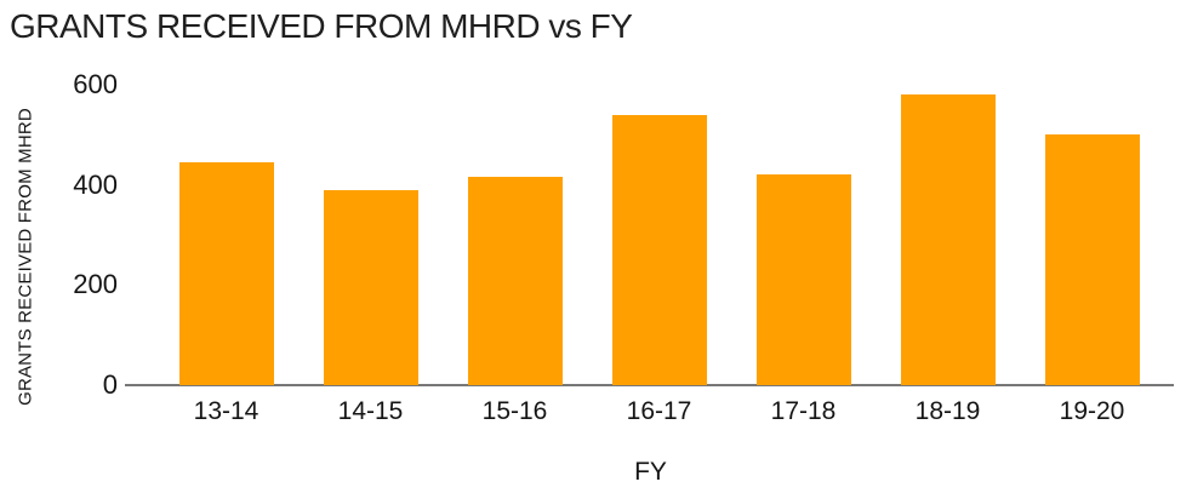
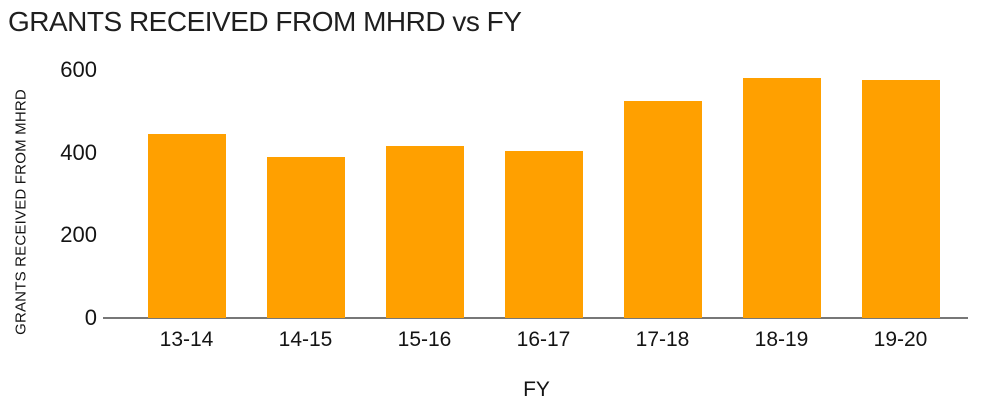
16-17: 540 -> 400
17-18: 420 -> 520
19-20: 500 -> 580
